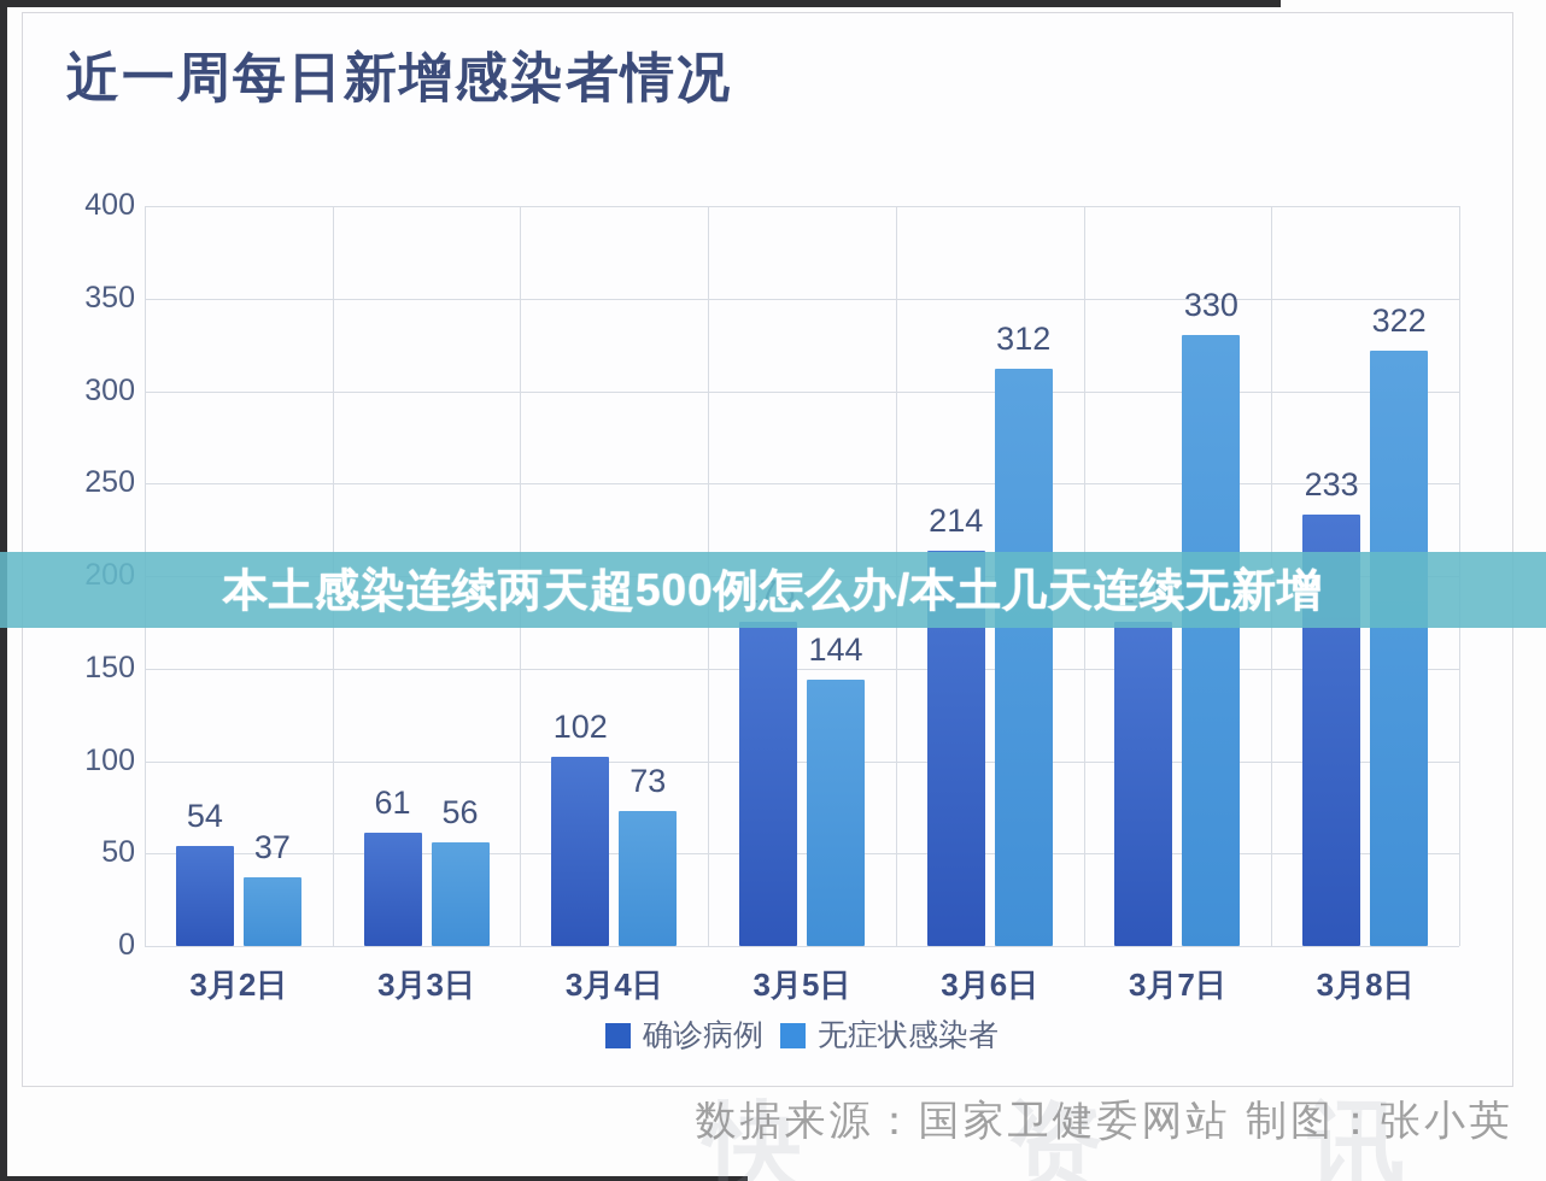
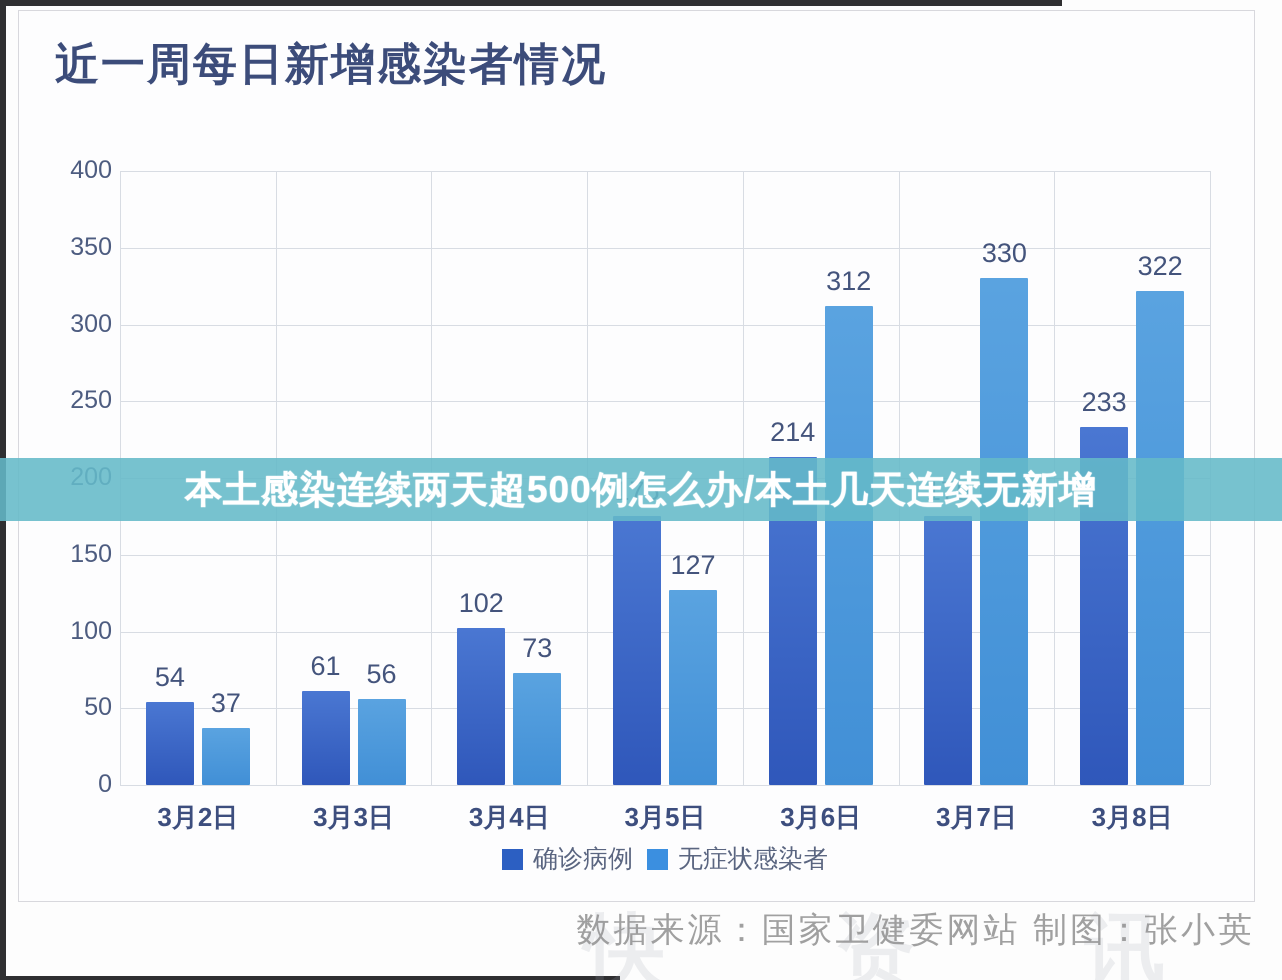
无症状感染者/3月5日: 144 -> 127
